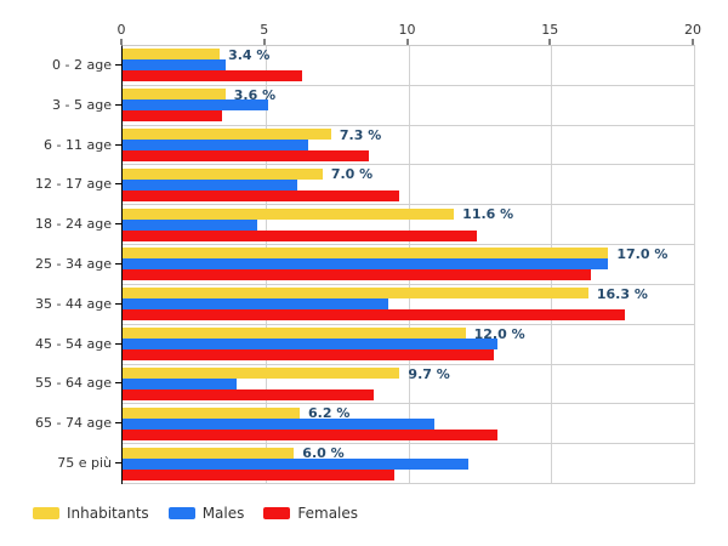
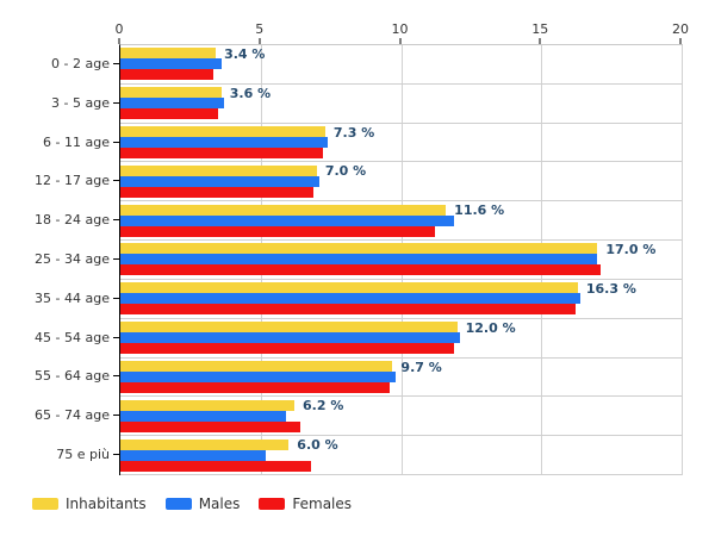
Females/0 - 2 age: 6.3 -> 3.3
Males/3 - 5 age: 5.1 -> 3.7
Males/6 - 11 age: 6.5 -> 7.4
Females/6 - 11 age: 8.6 -> 7.2
Males/12 - 17 age: 6.1 -> 7.1
Females/12 - 17 age: 9.7 -> 6.9
Males/18 - 24 age: 4.7 -> 11.9
Females/18 - 24 age: 12.4 -> 11.2
Females/25 - 34 age: 16.4 -> 17.1
Males/35 - 44 age: 9.3 -> 16.4
Females/35 - 44 age: 17.6 -> 16.2
Males/45 - 54 age: 13.1 -> 12.1
Females/45 - 54 age: 13.0 -> 11.9
Males/55 - 64 age: 4.0 -> 9.8
Females/55 - 64 age: 8.8 -> 9.6
Males/65 - 74 age: 10.9 -> 5.9
Females/65 - 74 age: 13.1 -> 6.4
Males/75 e più: 12.1 -> 5.2
Females/75 e più: 9.5 -> 6.8
